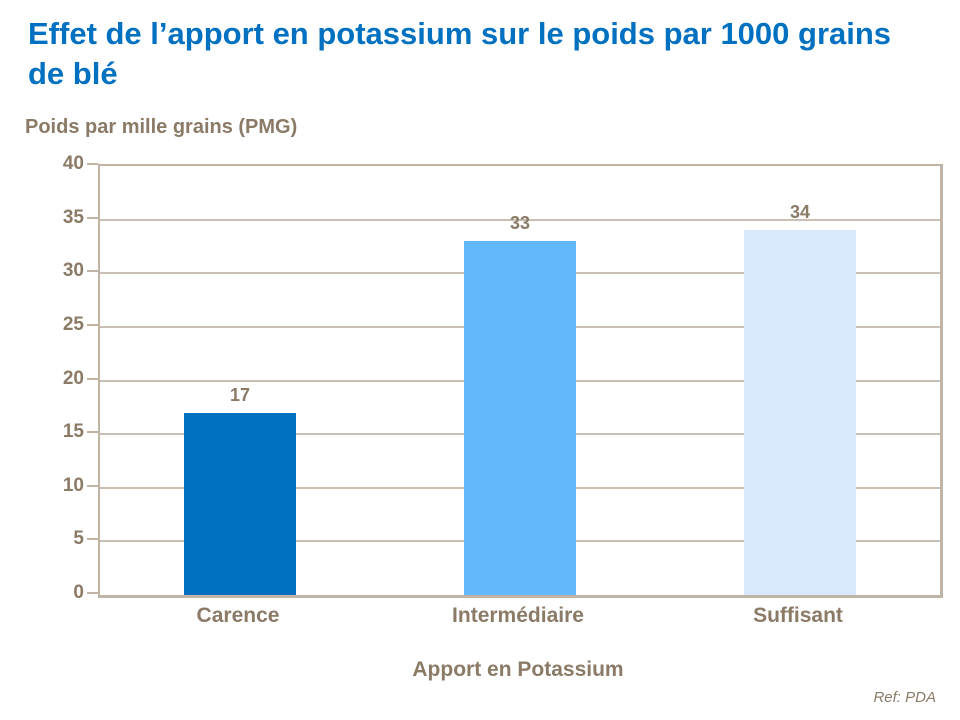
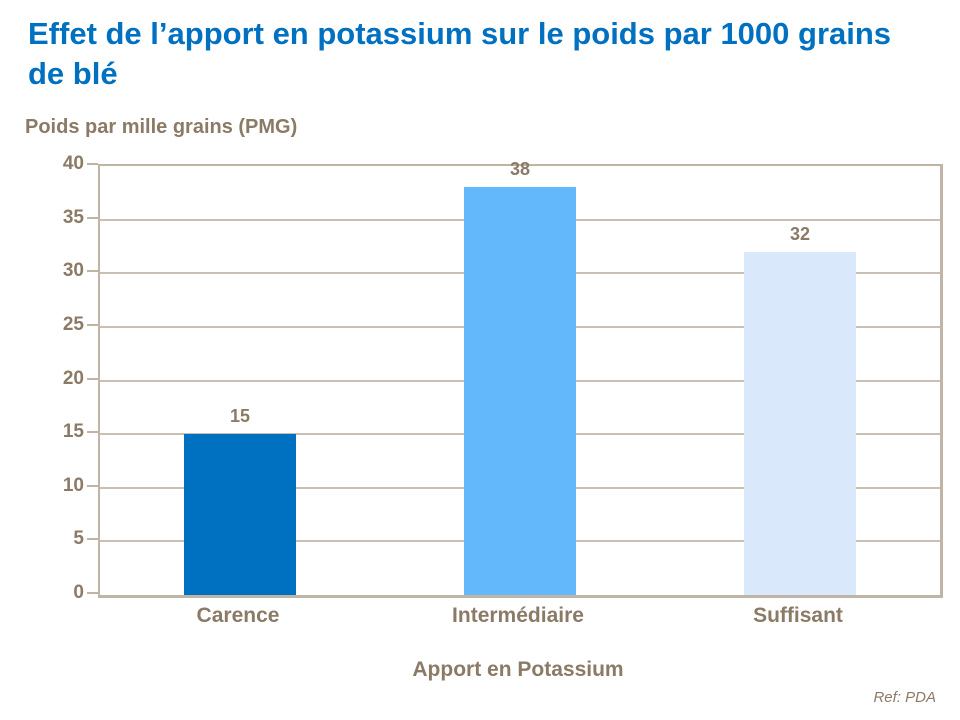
Carence: 17 -> 15
Intermédiaire: 33 -> 38
Suffisant: 34 -> 32
